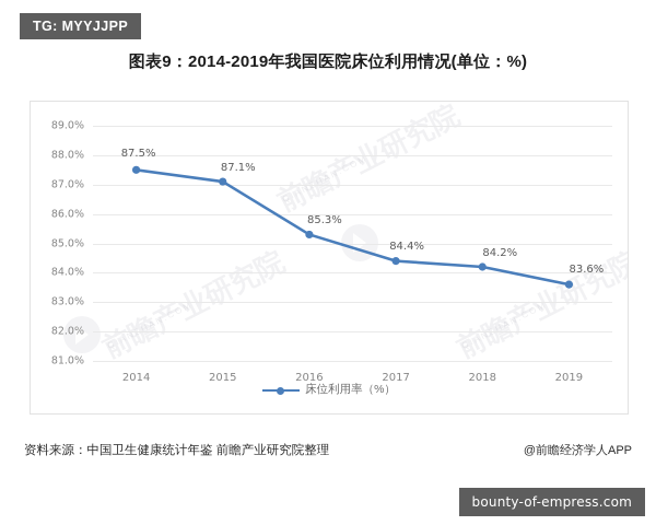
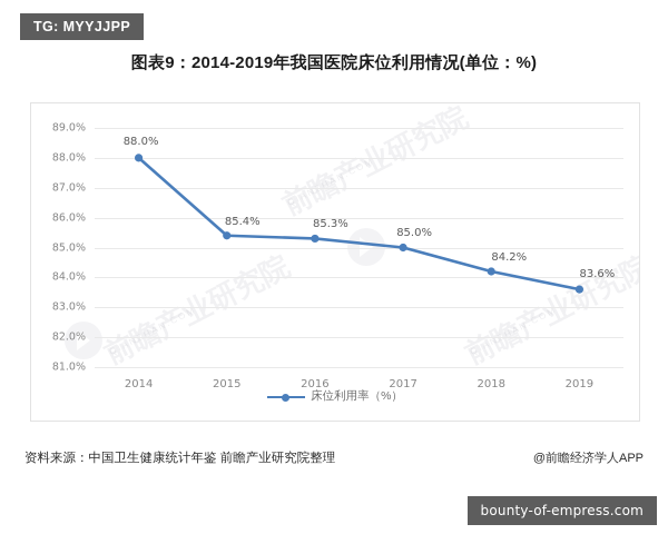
2014: 87.5% -> 88.0%
2015: 87.1% -> 85.4%
2017: 84.4% -> 85.0%
